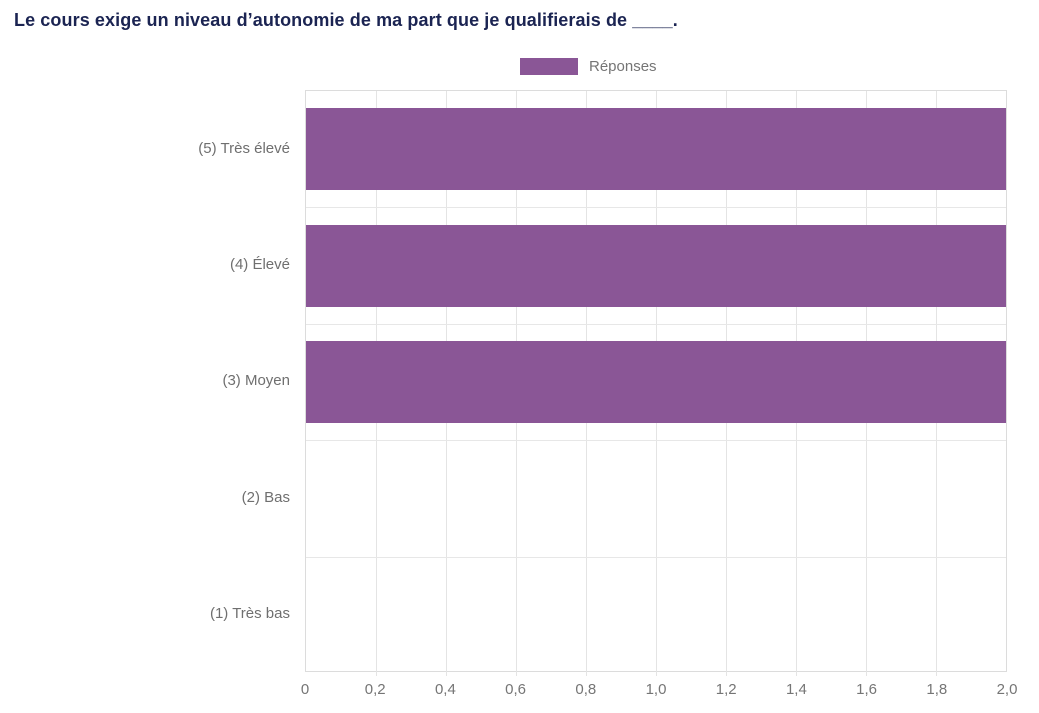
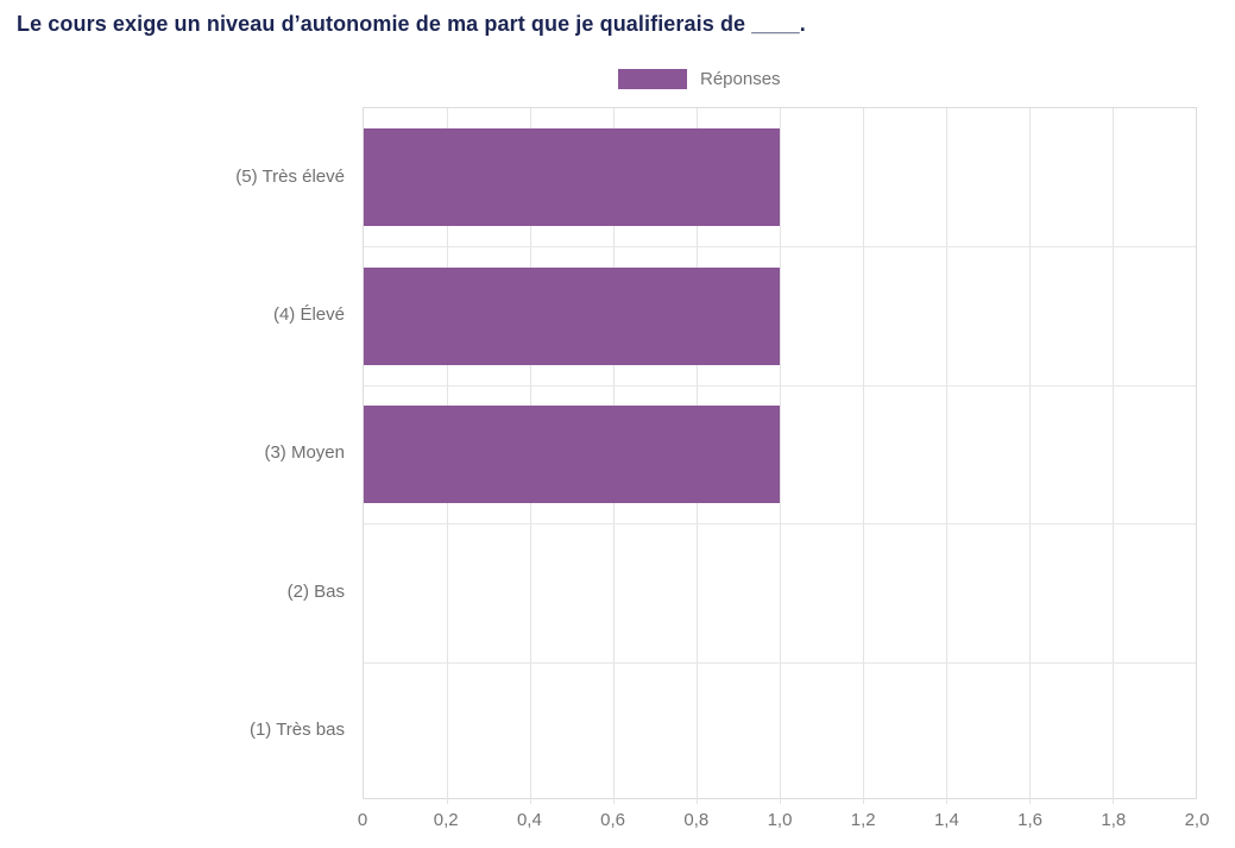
(5) Très élevé: 2 -> 1
(4) Élevé: 2 -> 1
(3) Moyen: 2 -> 1
